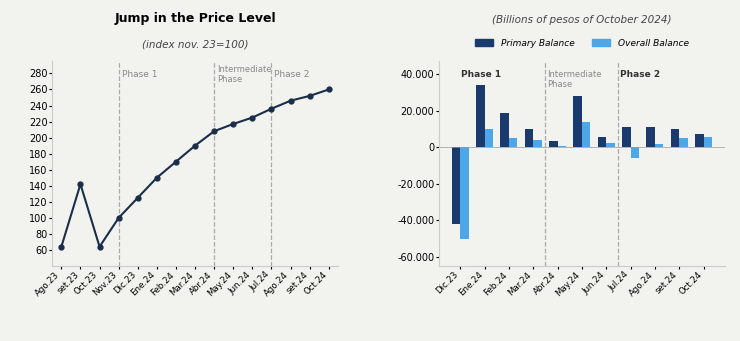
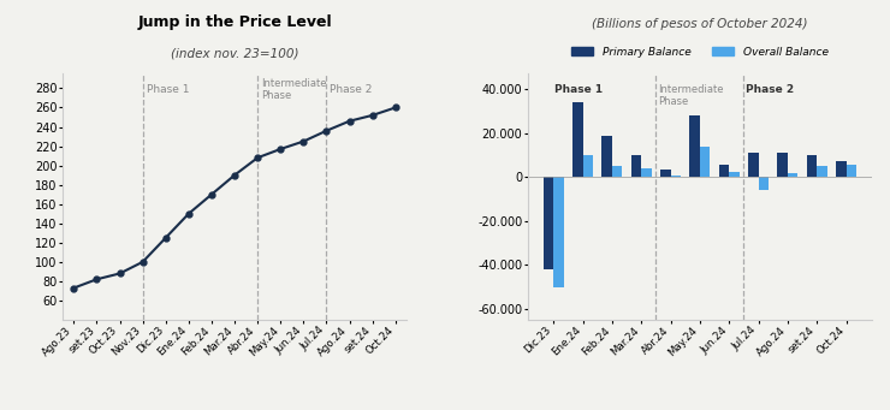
Ago.23: 64 -> 73
set.23: 142 -> 82
Oct.23: 64 -> 88
